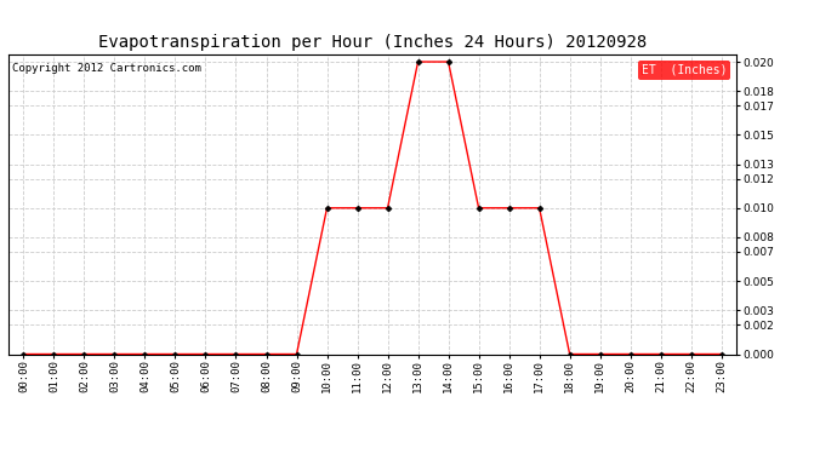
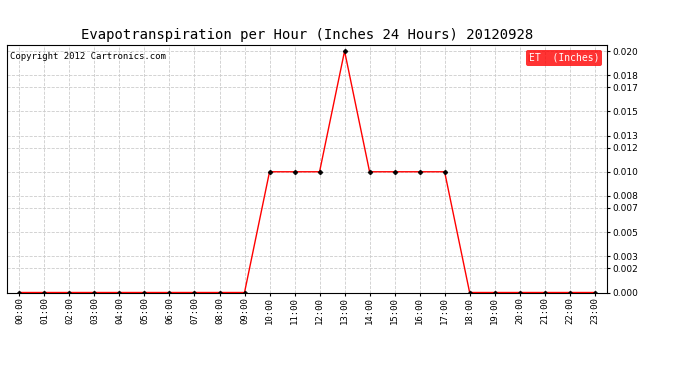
14:00: 0.02 -> 0.01
